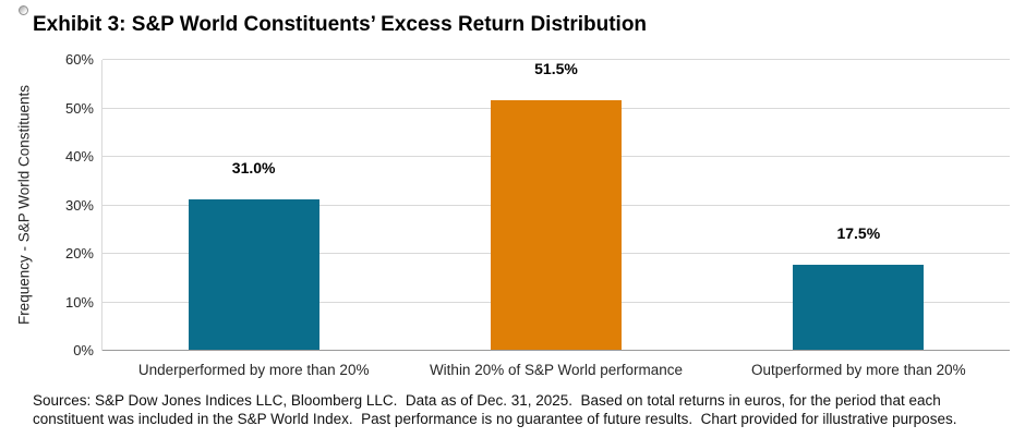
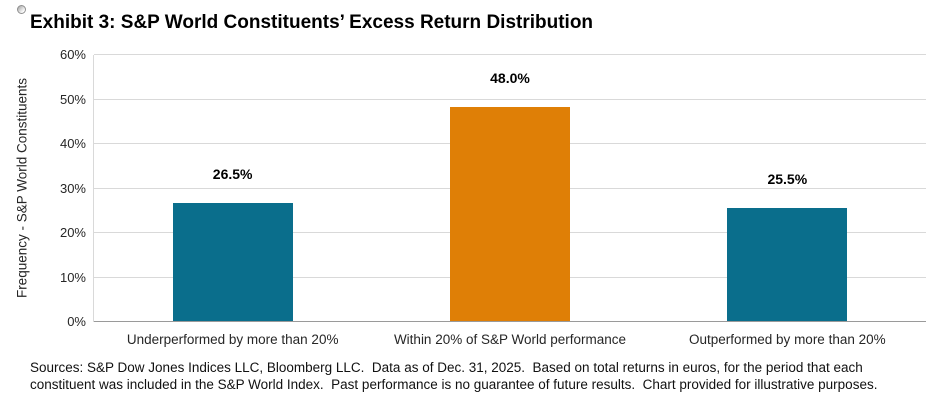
Underperformed by more than 20%: 31.0% -> 26.5%
Within 20% of S&P World performance: 51.5% -> 48.0%
Outperformed by more than 20%: 17.5% -> 25.5%
